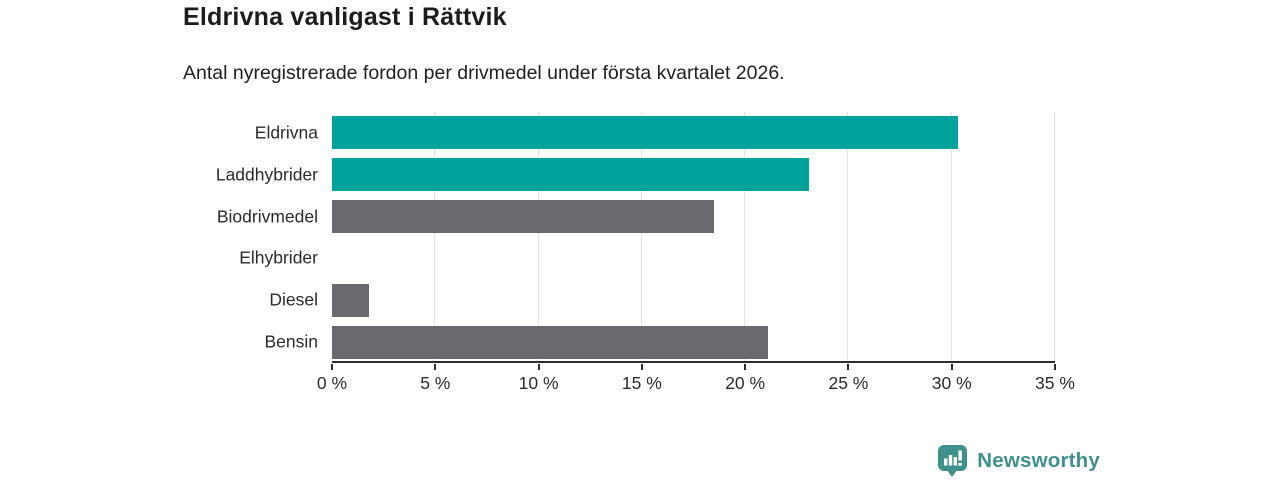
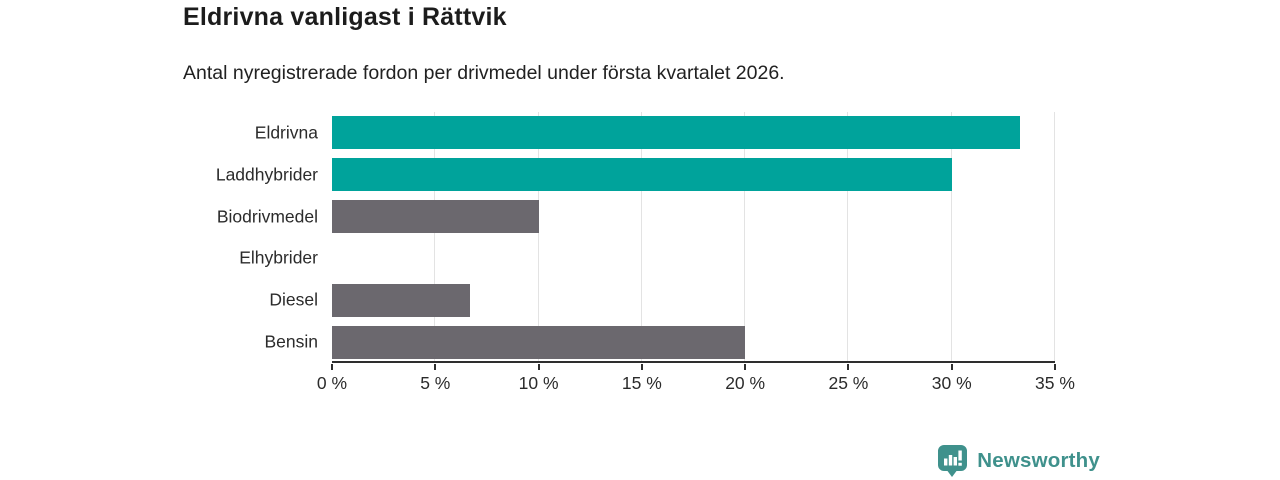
Eldrivna: 30.3% -> 33.3%
Laddhybrider: 23.1% -> 30.0%
Biodrivmedel: 18.5% -> 10.0%
Diesel: 1.8% -> 6.7%
Bensin: 21.1% -> 20.0%
